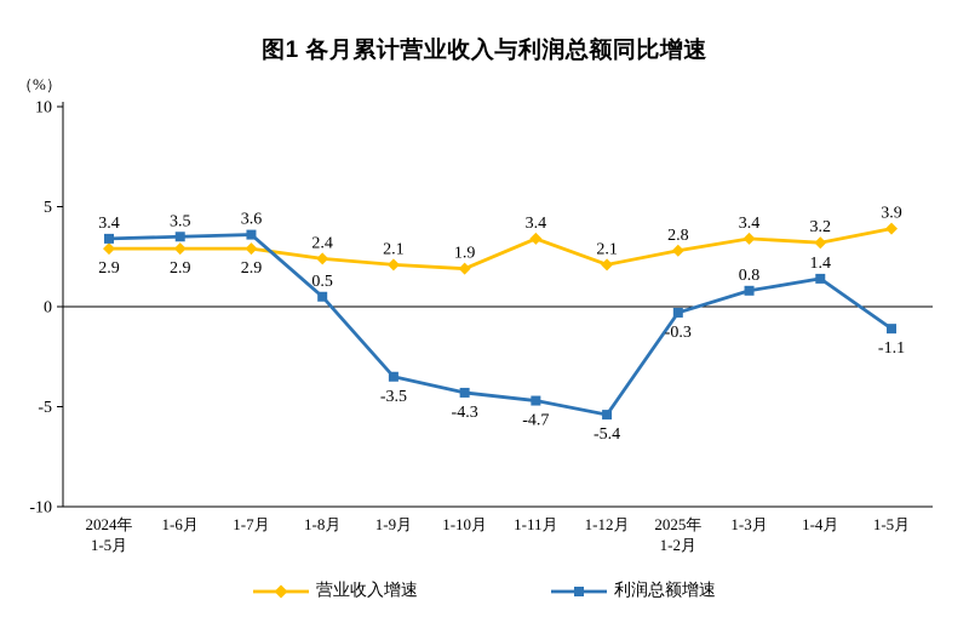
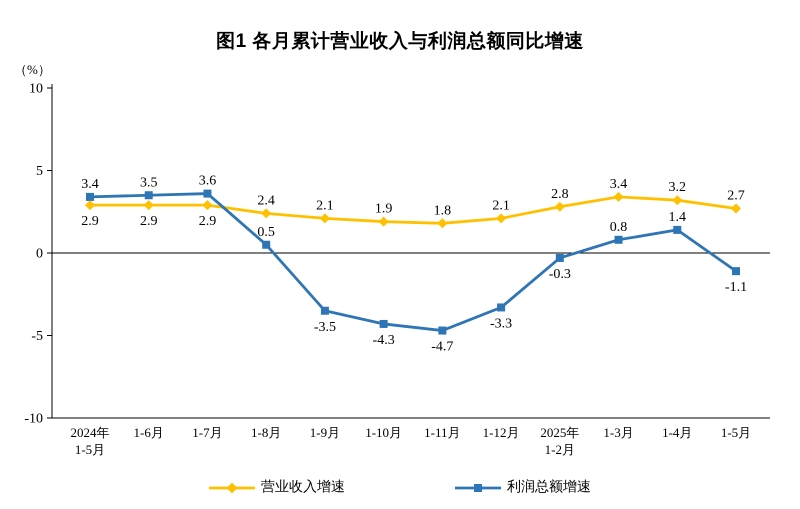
营业收入增速/1-11月: 3.4 -> 1.8
利润总额增速/1-12月: -5.4 -> -3.3
营业收入增速/1-5月: 3.9 -> 2.7
